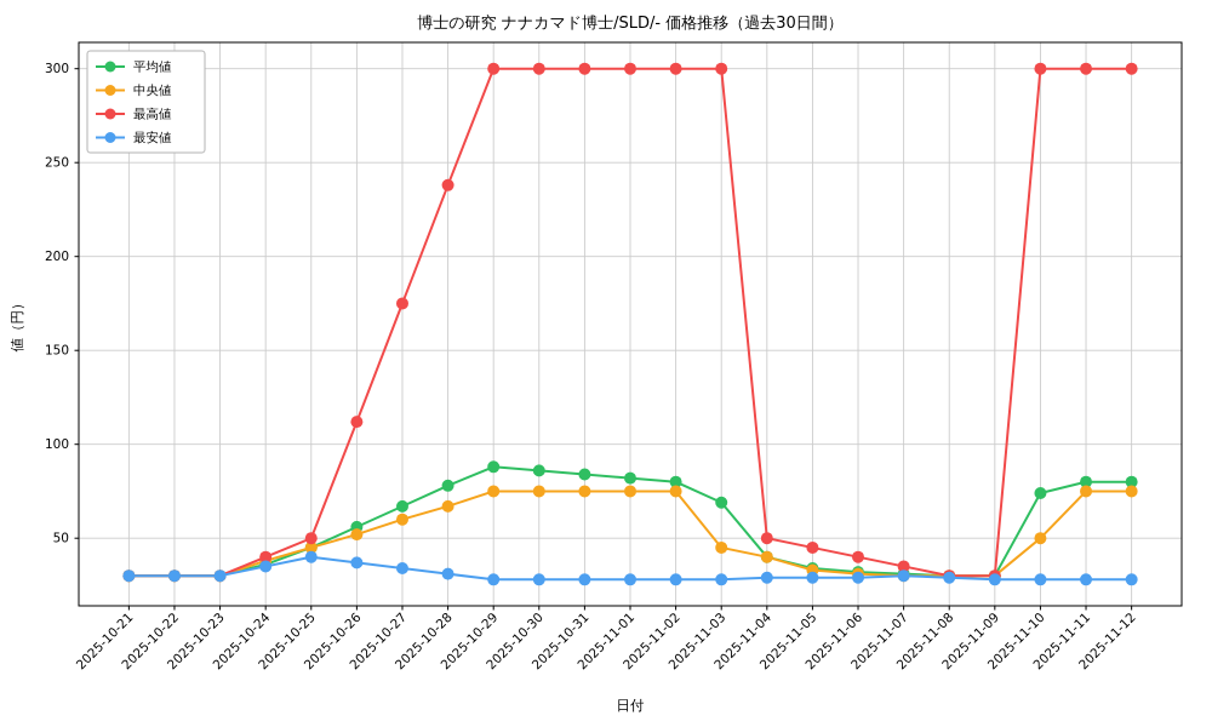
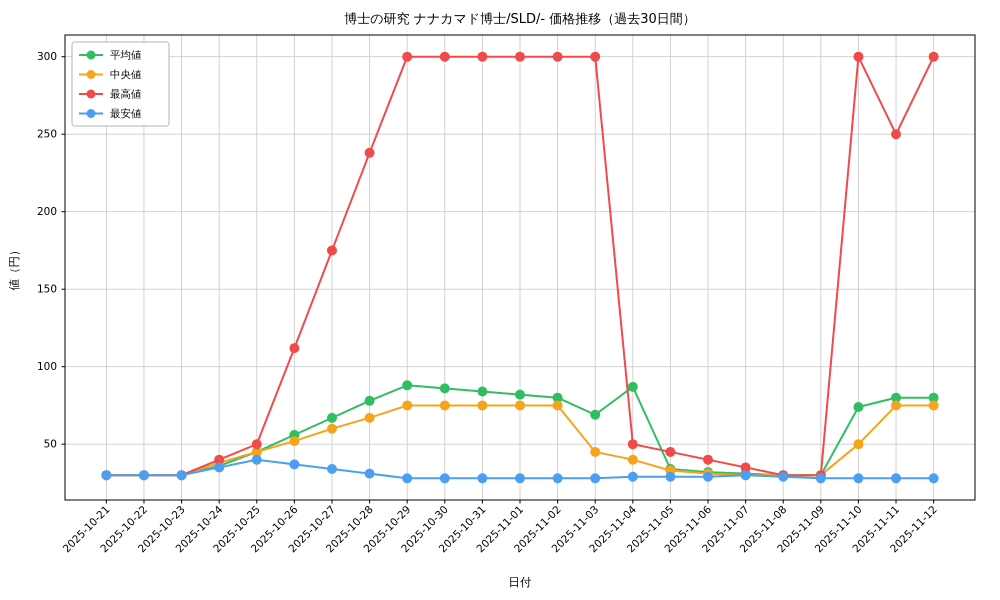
平均値/2025-11-04: 40 -> 87
最高値/2025-11-11: 300 -> 250
